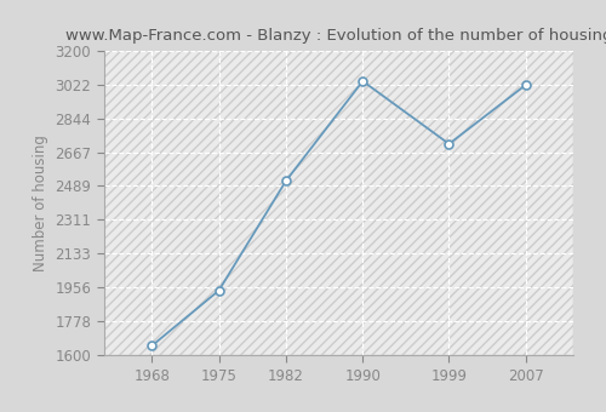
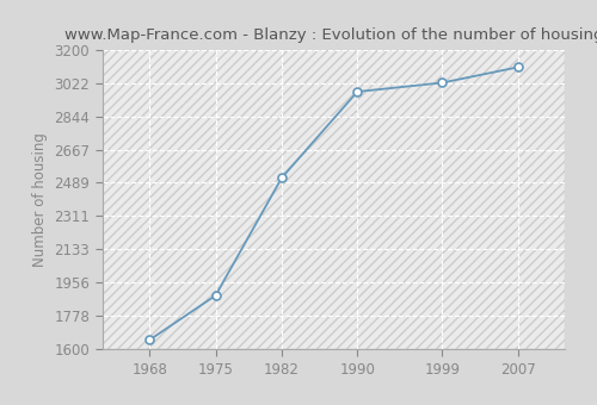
1975: 1940 -> 1890
1990: 3040 -> 2980
1999: 2710 -> 3020
2007: 3020 -> 3110
